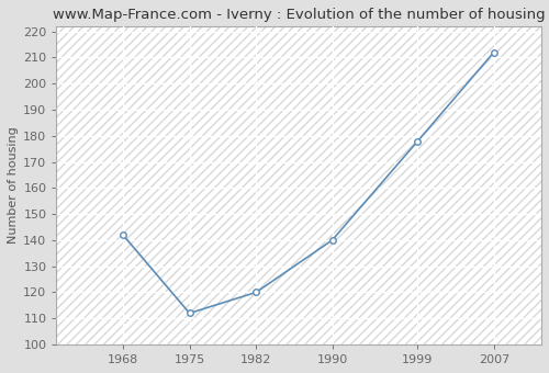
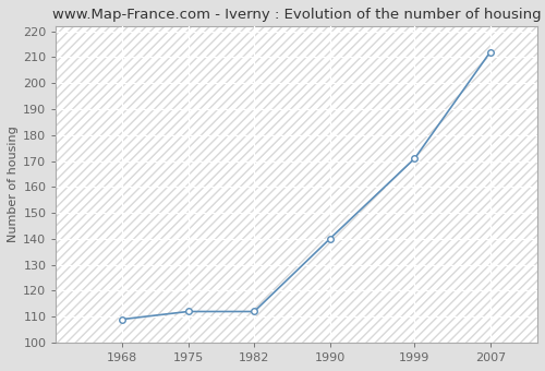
1968: 142 -> 109
1982: 120 -> 112
1999: 178 -> 171
